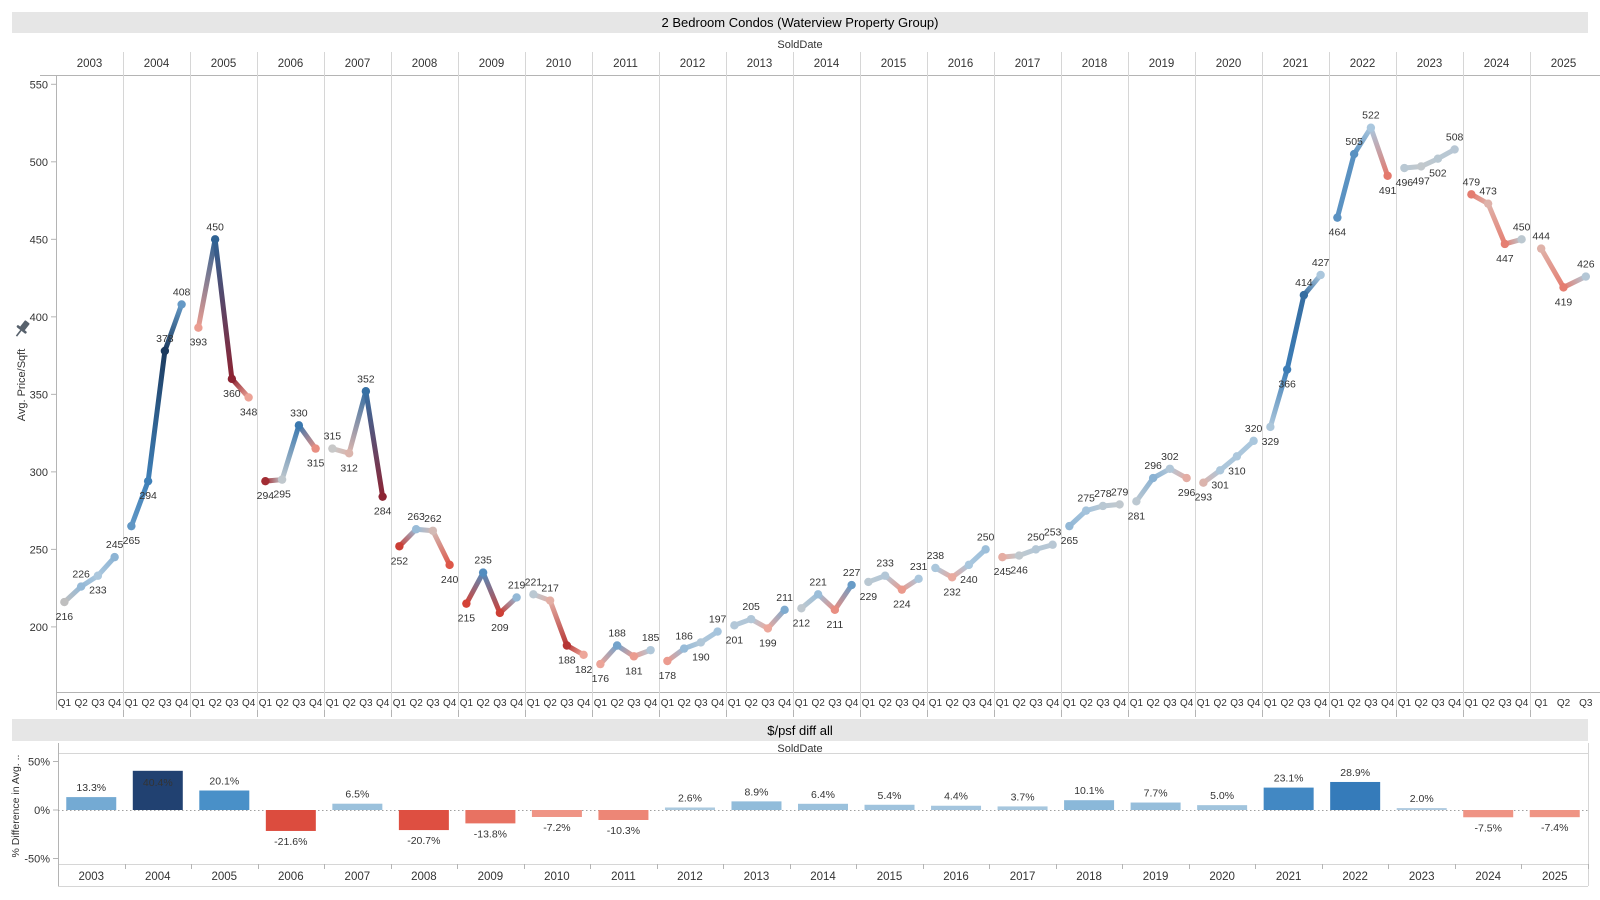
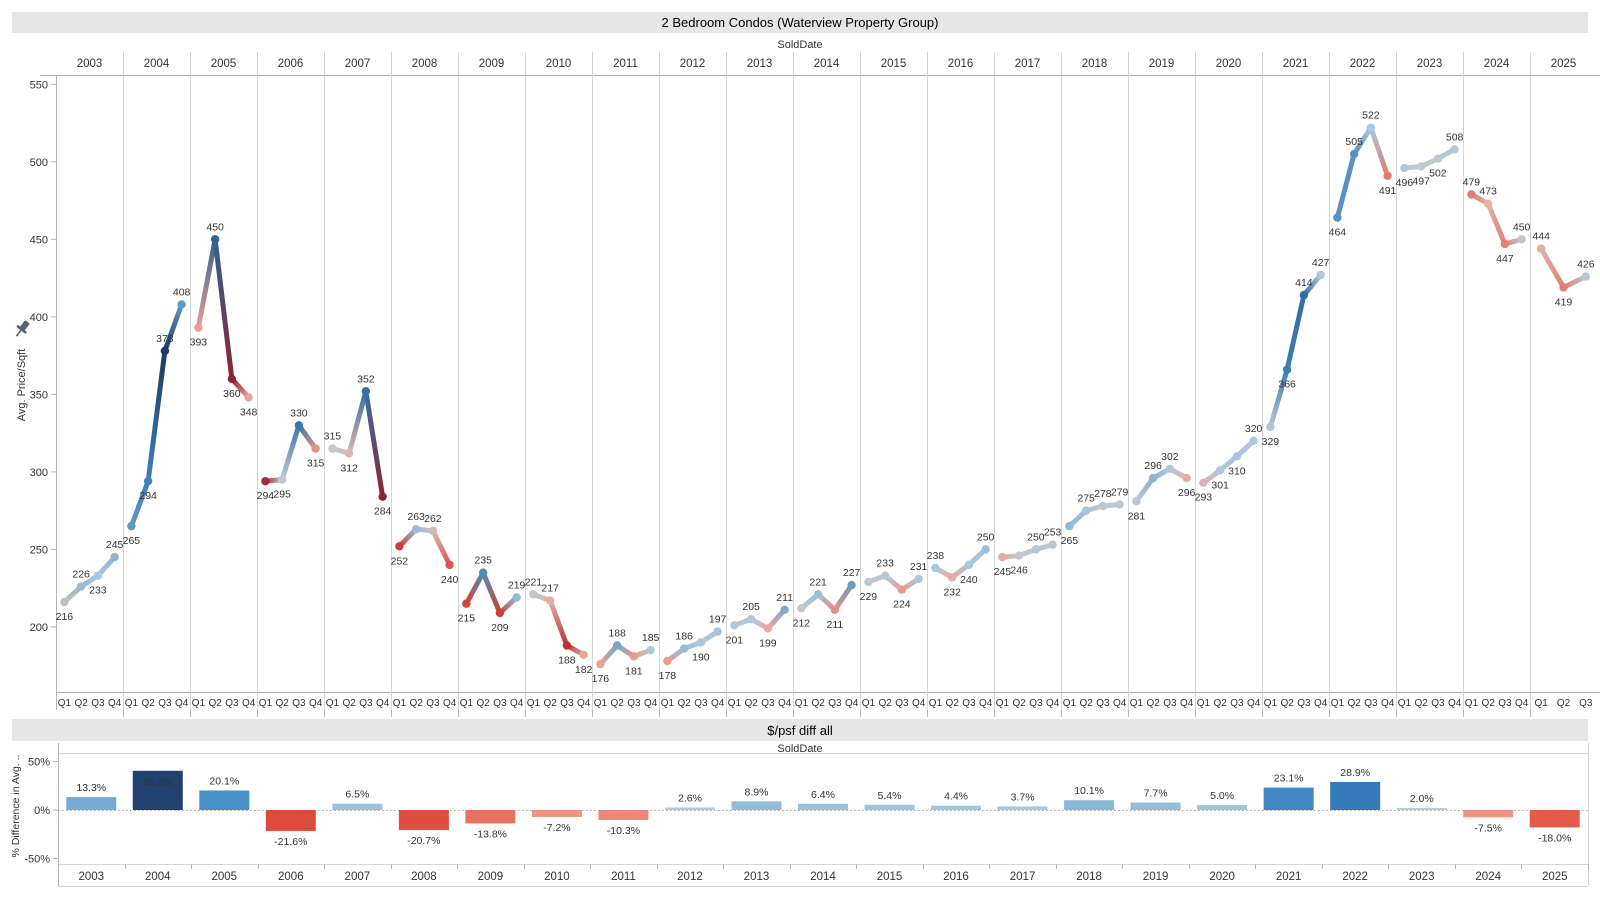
$/psf diff all/2025: -7.4% -> -18.0%
